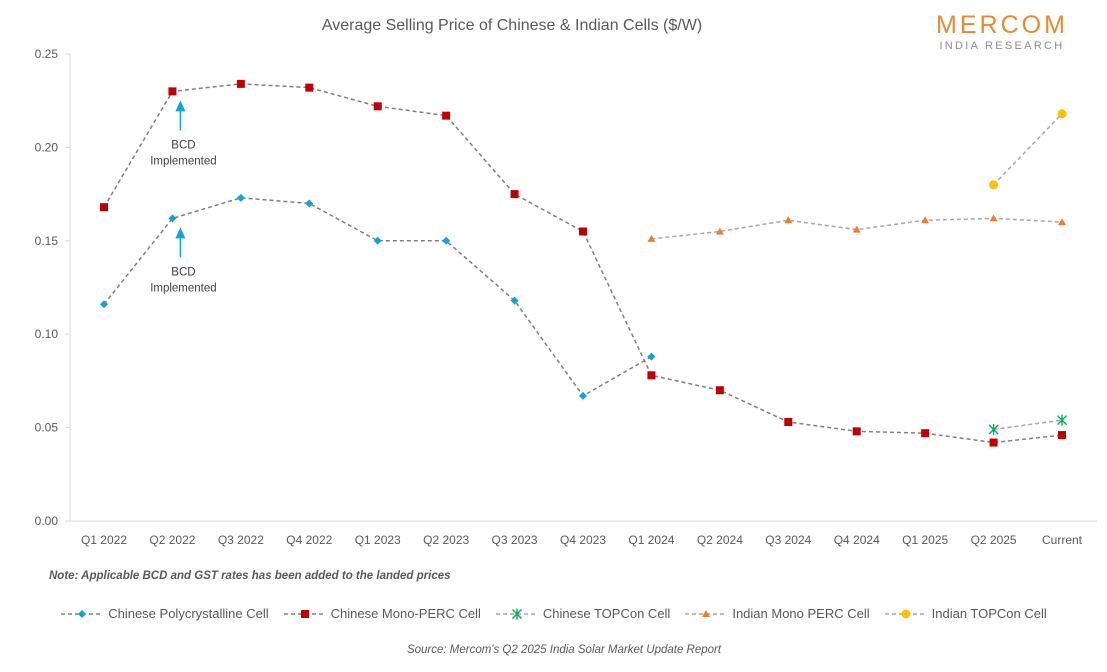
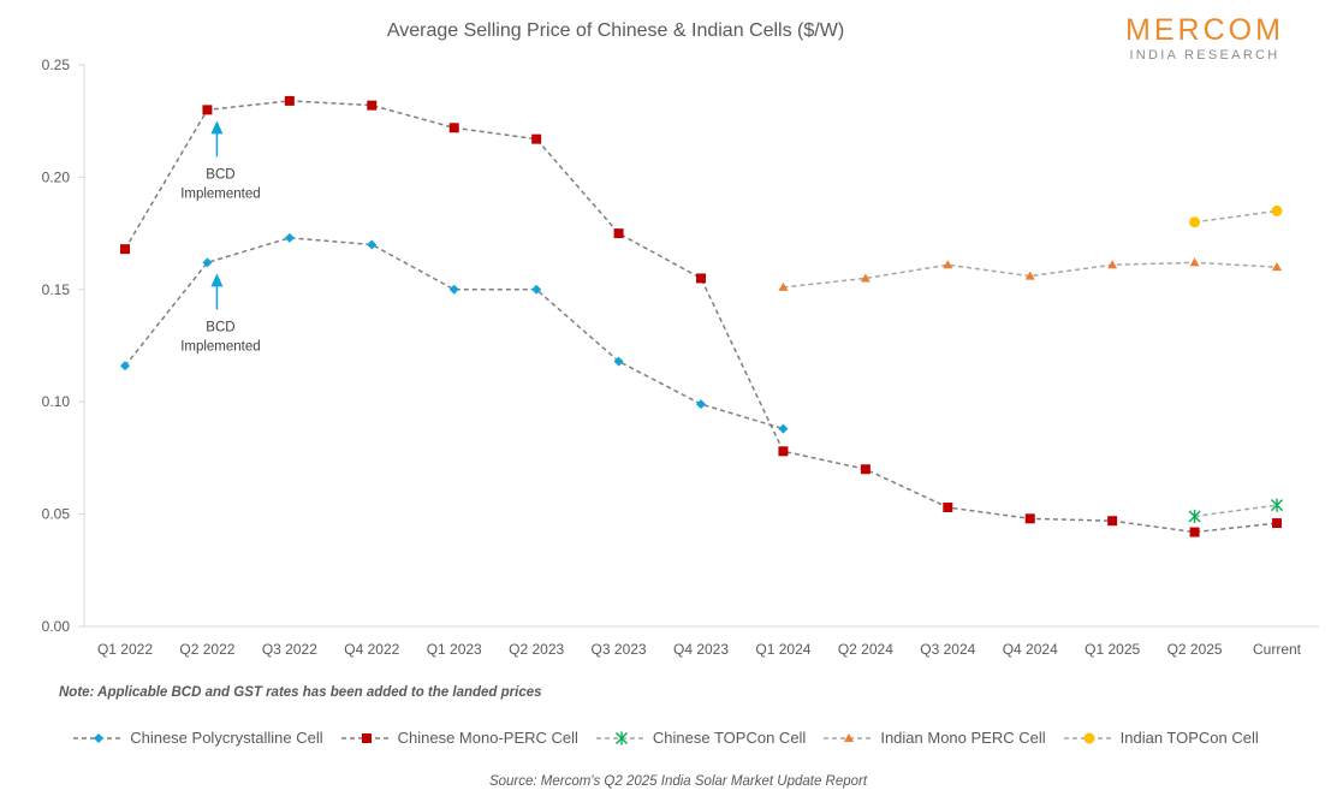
Chinese Polycrystalline Cell/Q4 2023: 0.067 -> 0.099
Indian TOPCon Cell/Current: 0.218 -> 0.185
